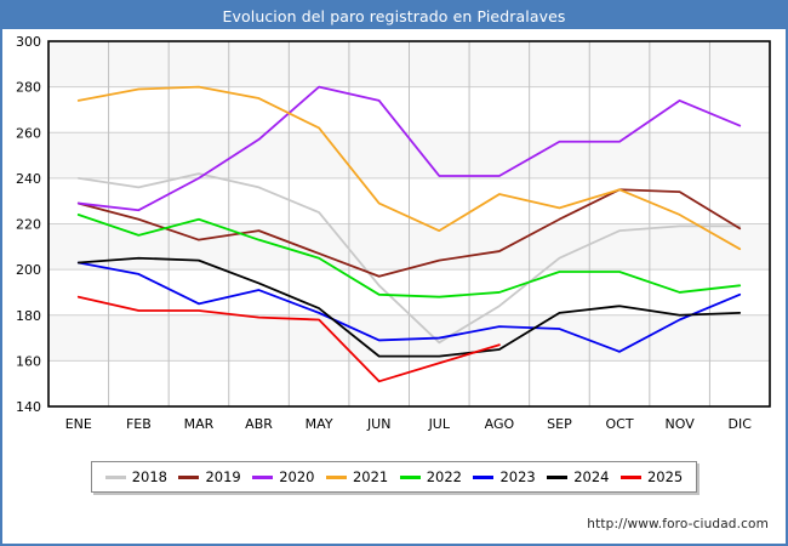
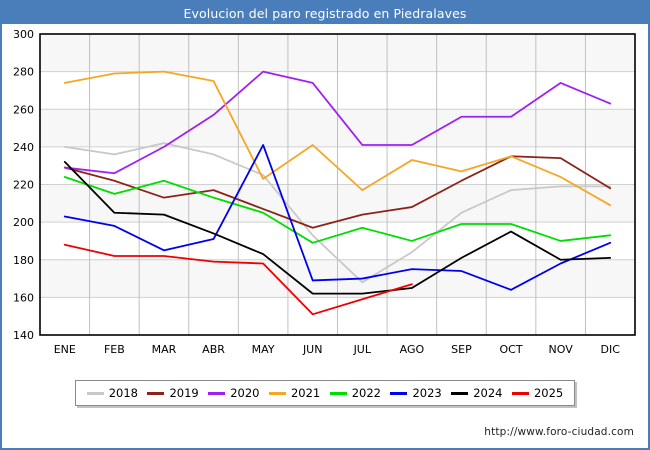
2024/ENE: 203 -> 232
2021/MAY: 262 -> 223
2023/MAY: 181 -> 241
2021/JUN: 229 -> 241
2022/JUL: 188 -> 197
2024/OCT: 184 -> 195
